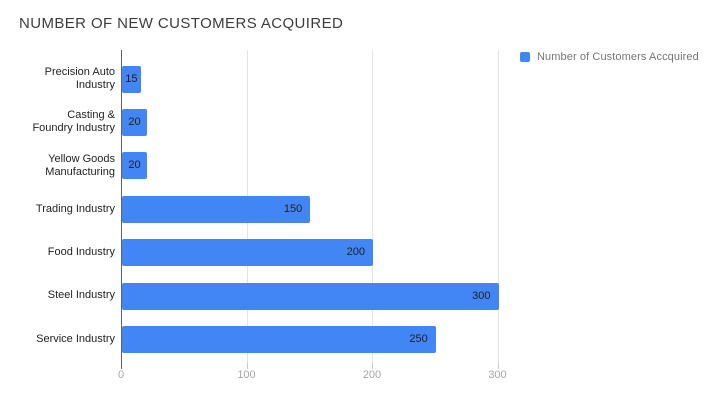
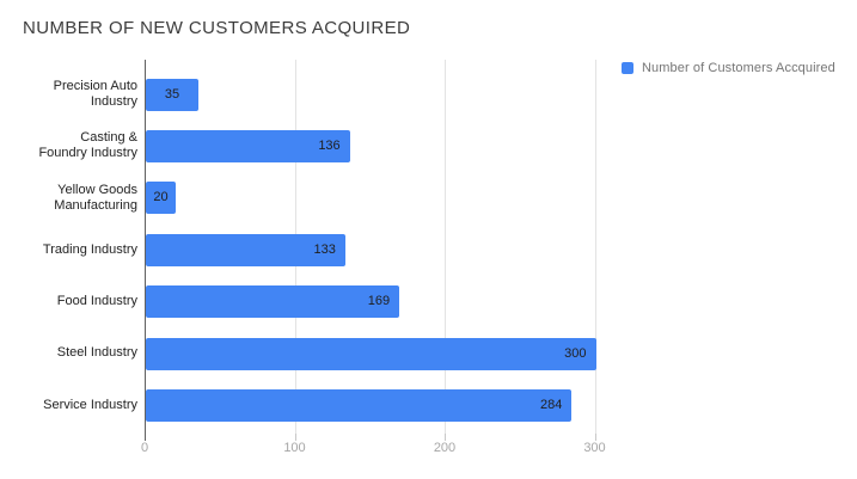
Precision Auto Industry: 15 -> 35
Casting & Foundry Industry: 20 -> 136
Trading Industry: 150 -> 133
Food Industry: 200 -> 169
Service Industry: 250 -> 284
